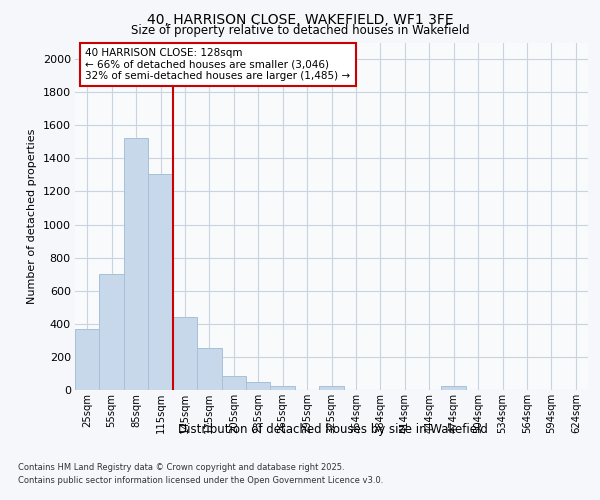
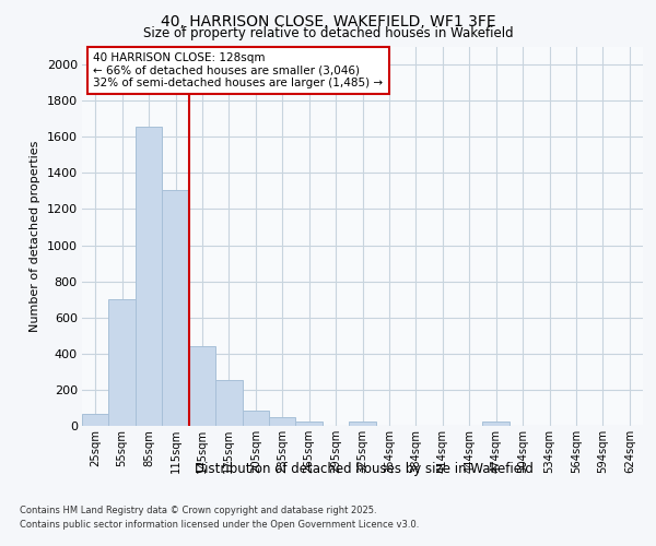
25sqm: 370 -> 60
85sqm: 1520 -> 1660
